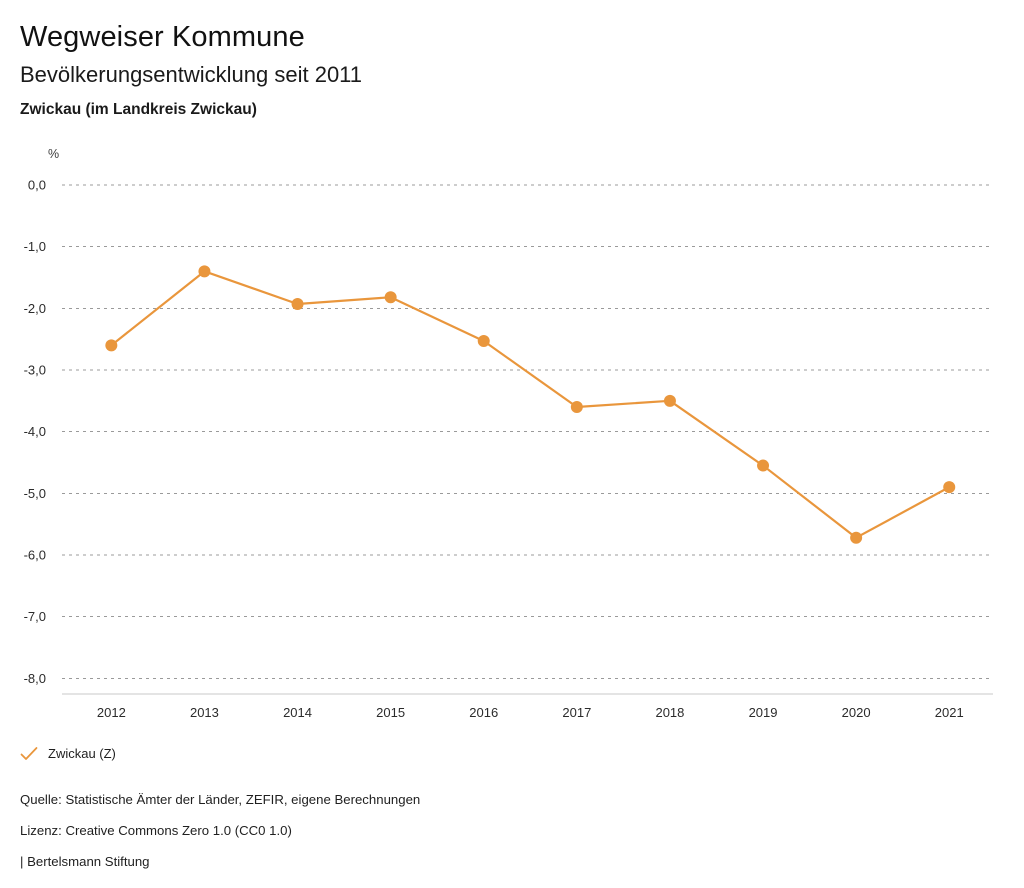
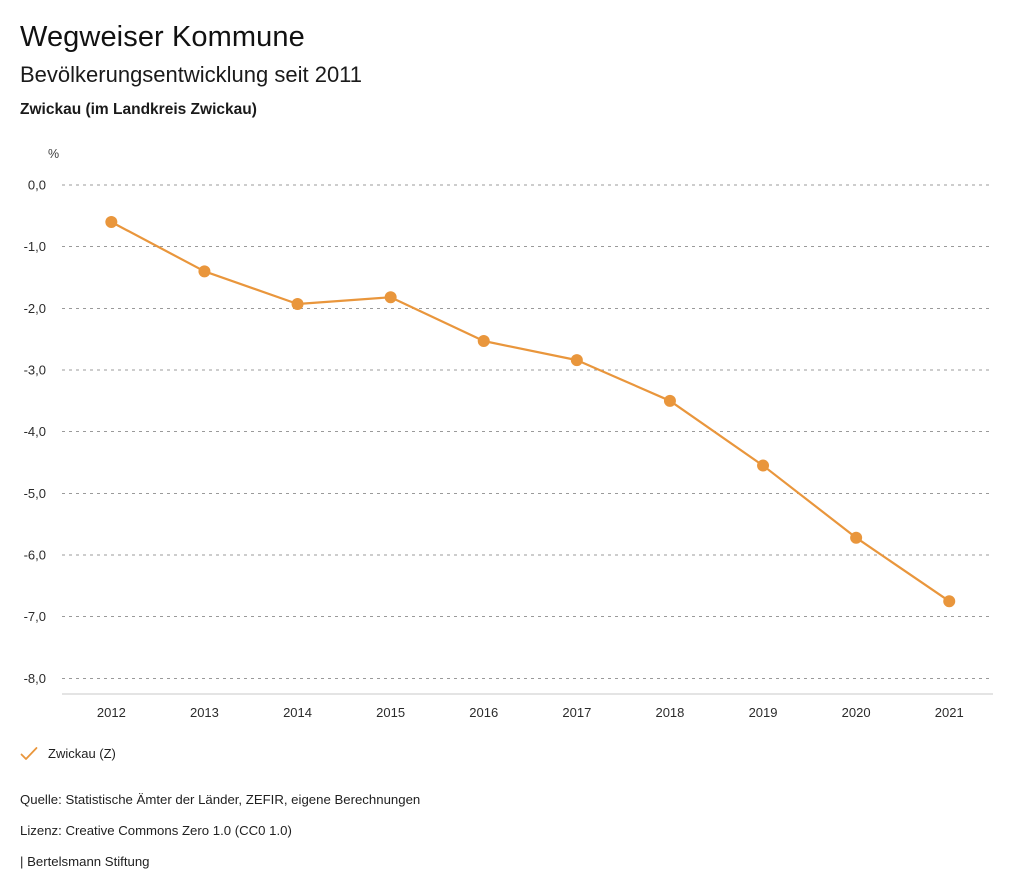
2012: -2,6 -> -0,6
2017: -3,6 -> -2,8
2021: -4,9 -> -6,8
